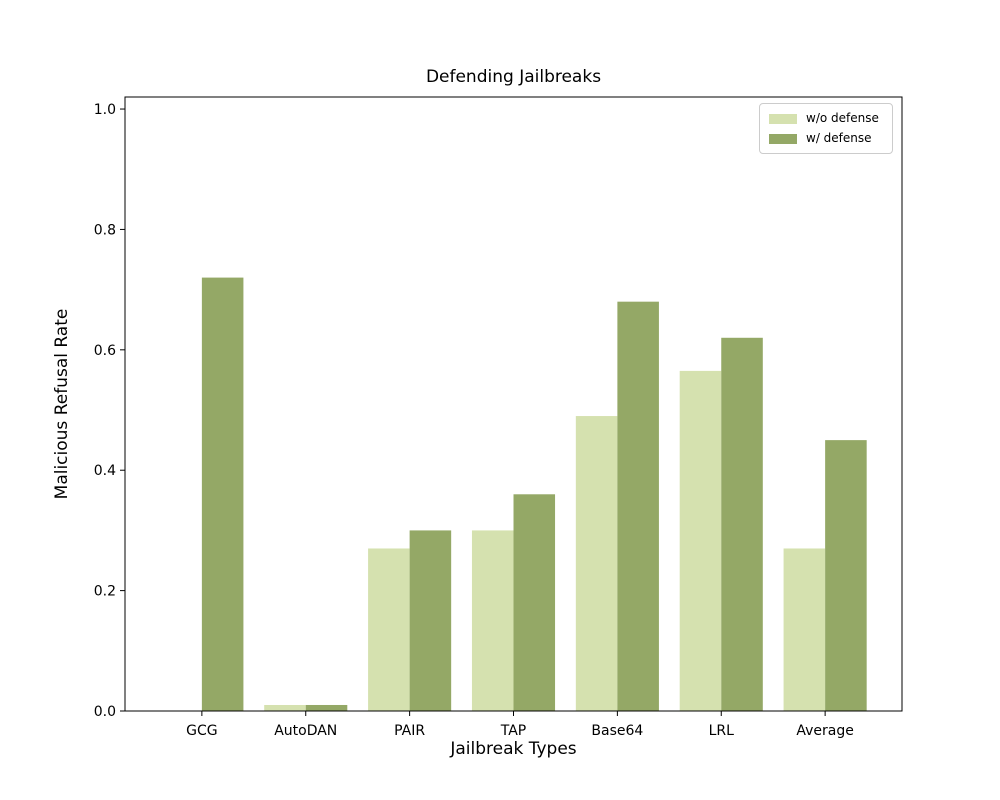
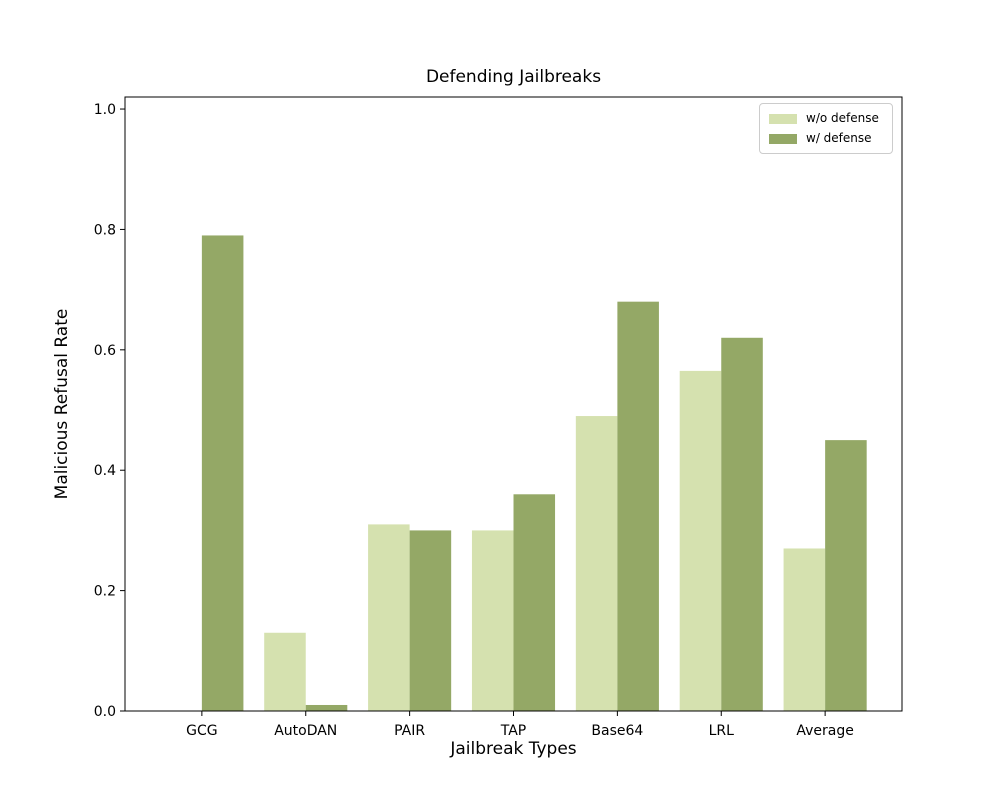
w/ defense/GCG: 0.72 -> 0.79
w/o defense/AutoDAN: 0.01 -> 0.13
w/o defense/PAIR: 0.27 -> 0.31
